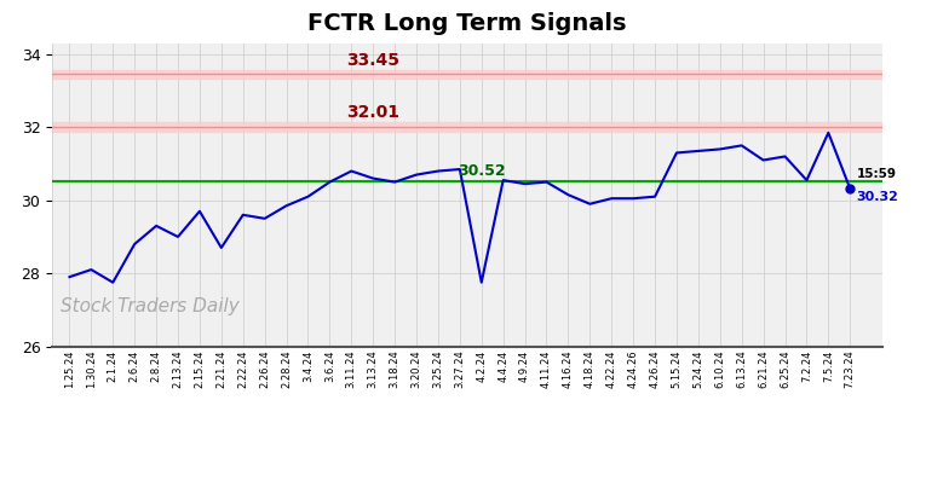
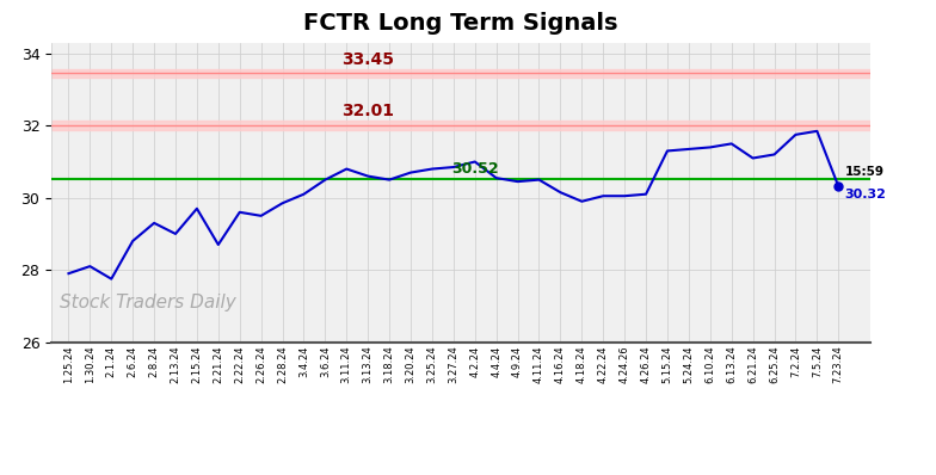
4.2.24: 27.75 -> 31.00
7.2.24: 30.55 -> 31.75
